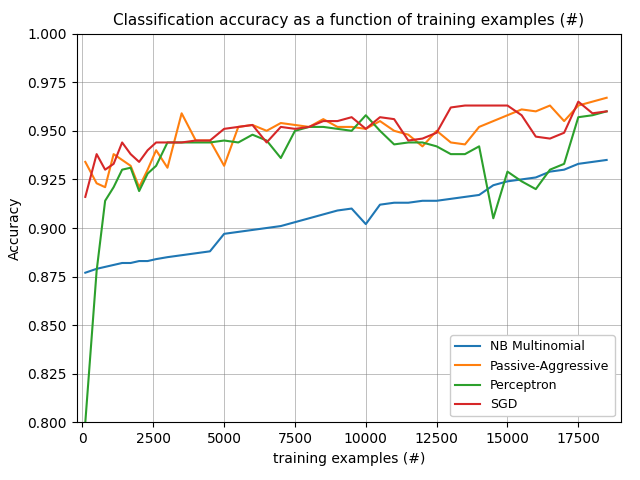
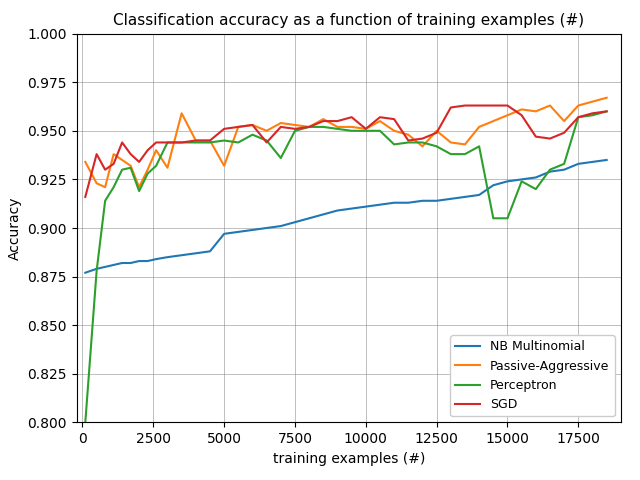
NB Multinomial/10000: 0.902 -> 0.911
Perceptron/10000: 0.958 -> 0.950
Perceptron/15000: 0.929 -> 0.905
SGD/17500: 0.965 -> 0.957
